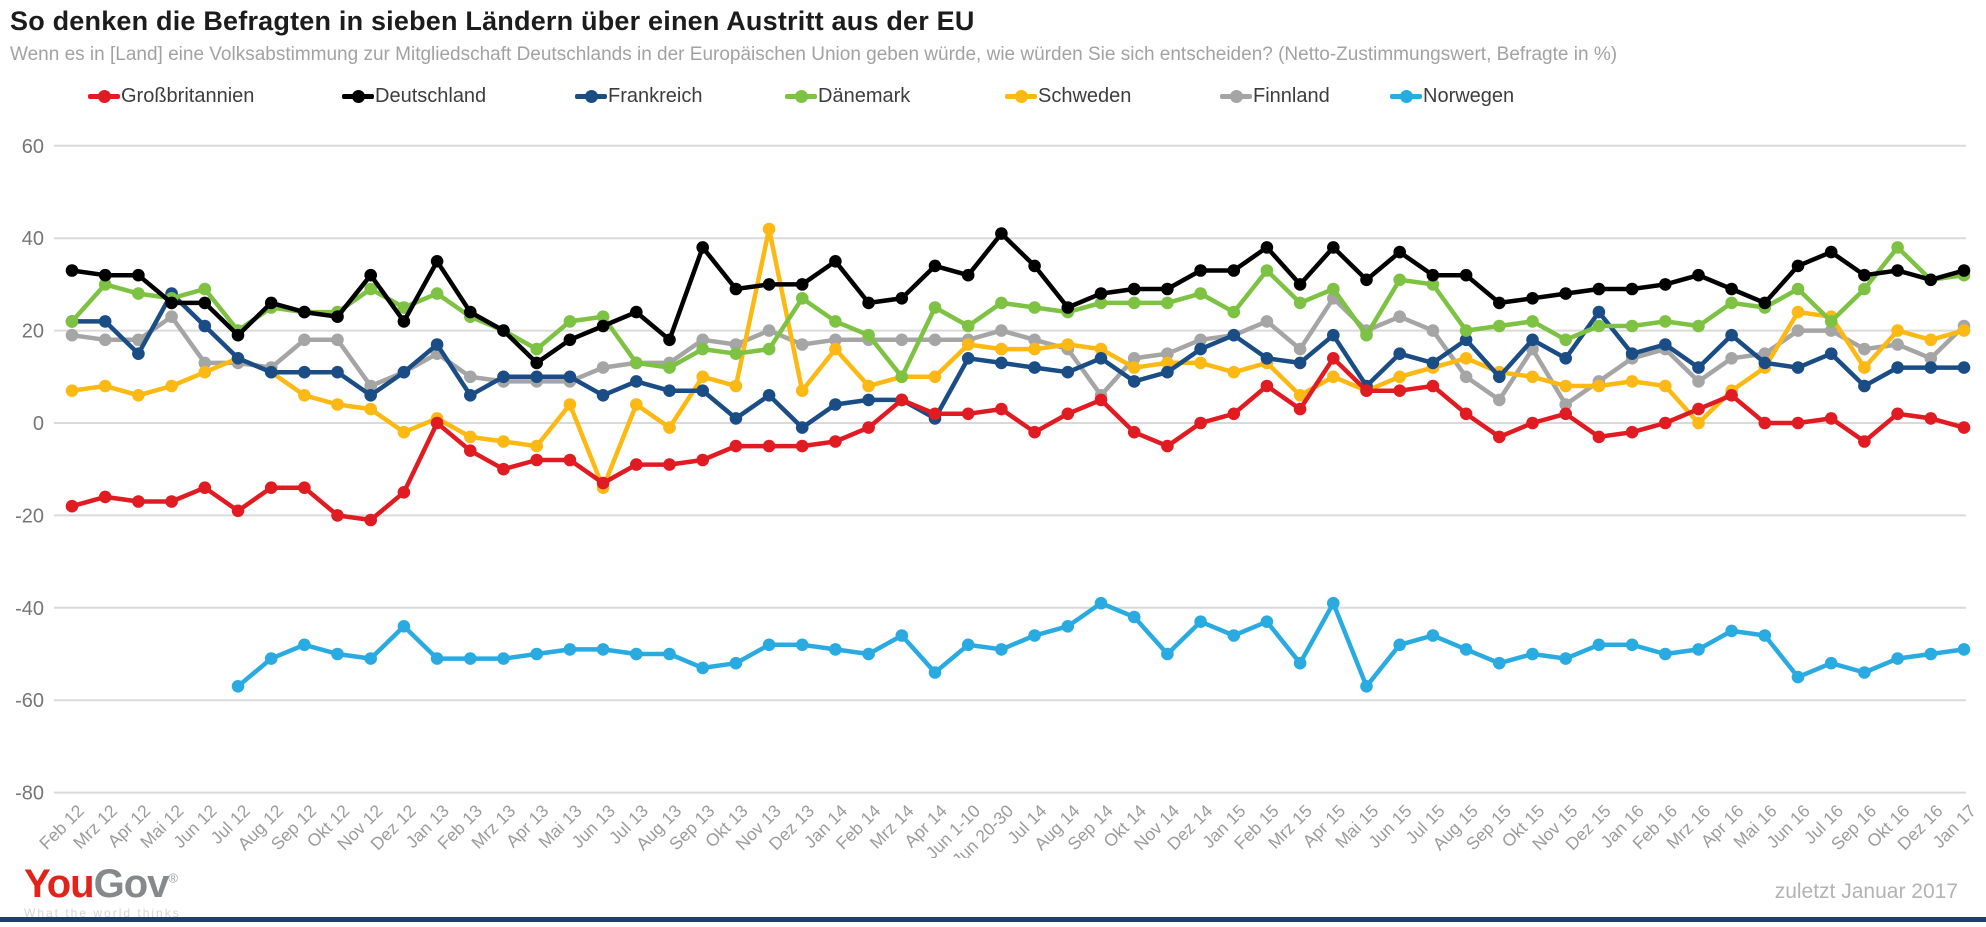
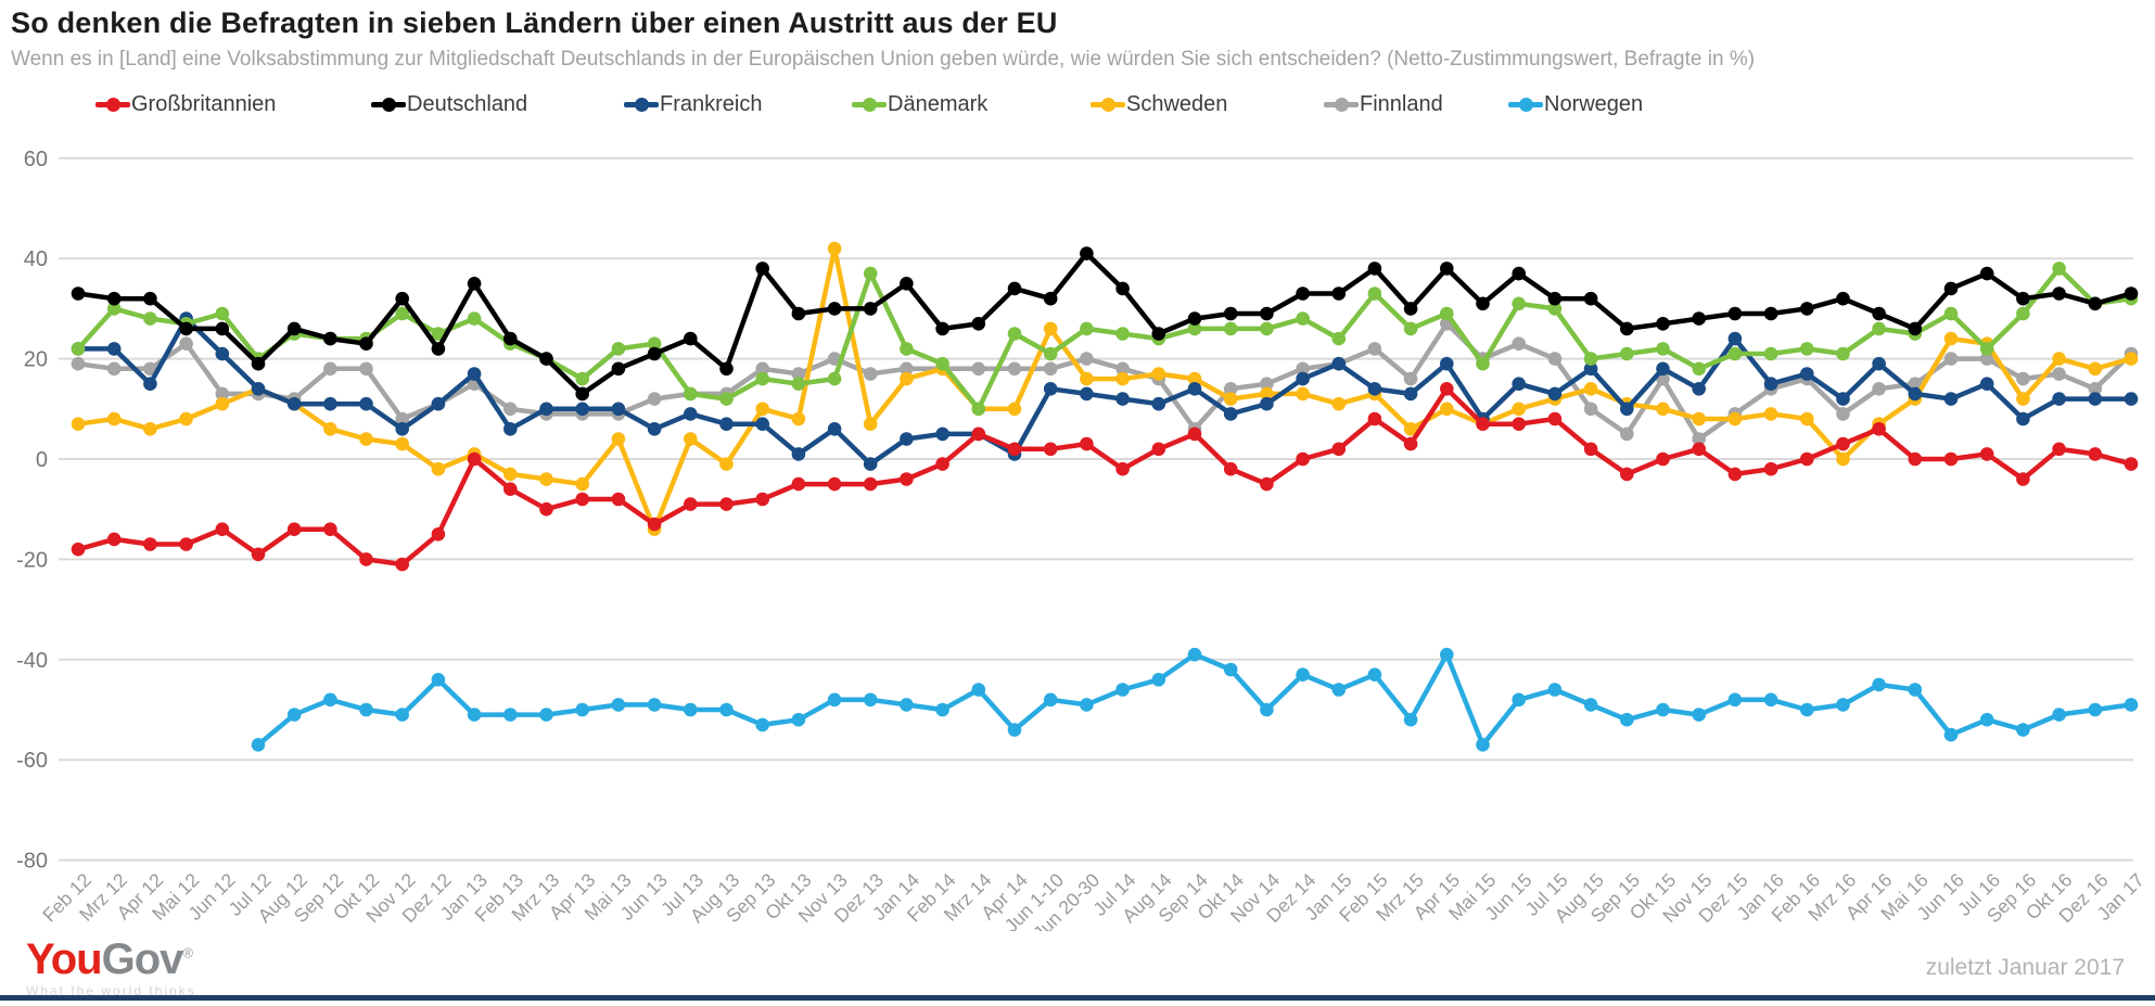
Dänemark/Dez 13: 27 -> 37
Schweden/Feb 14: 8 -> 18
Schweden/Jun 1-10: 17 -> 26
